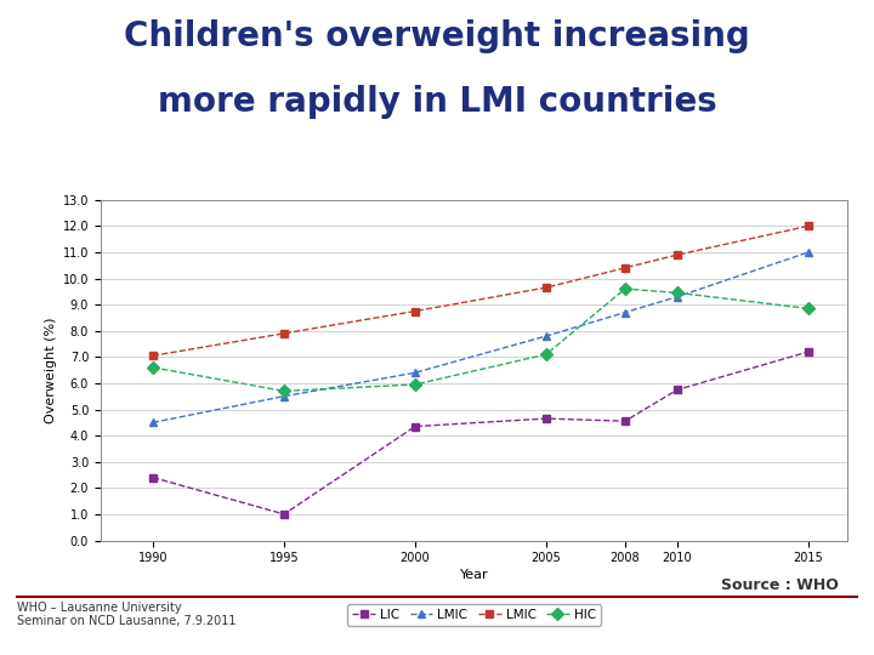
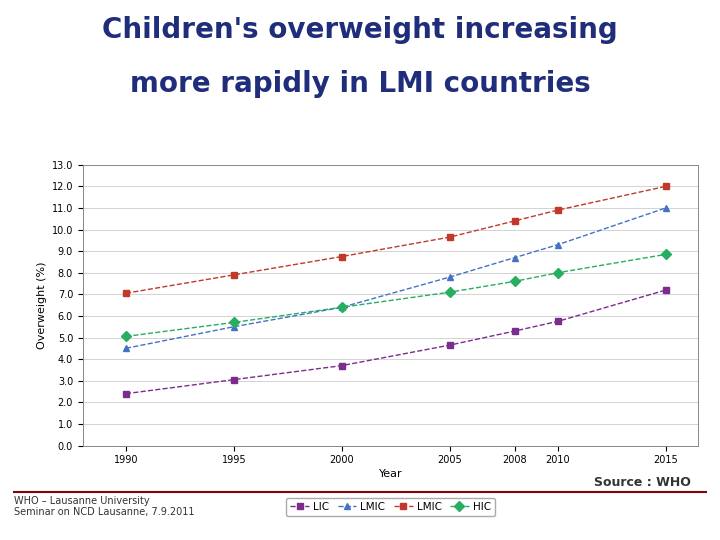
HIC/1990: 6.60 -> 5.05
LIC/1995: 1.00 -> 3.05
LIC/2000: 4.35 -> 3.70
HIC/2000: 5.95 -> 6.40
LIC/2008: 4.55 -> 5.30
HIC/2008: 9.60 -> 7.60
HIC/2010: 9.45 -> 8.00
